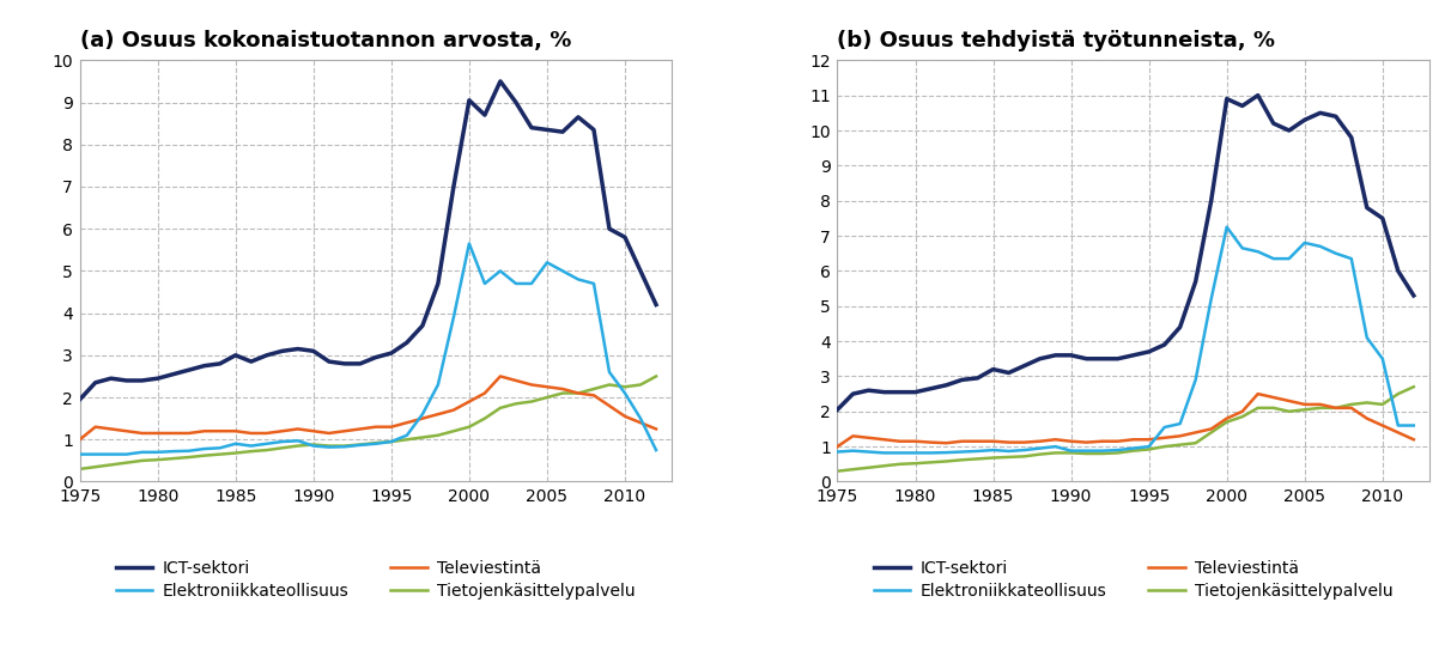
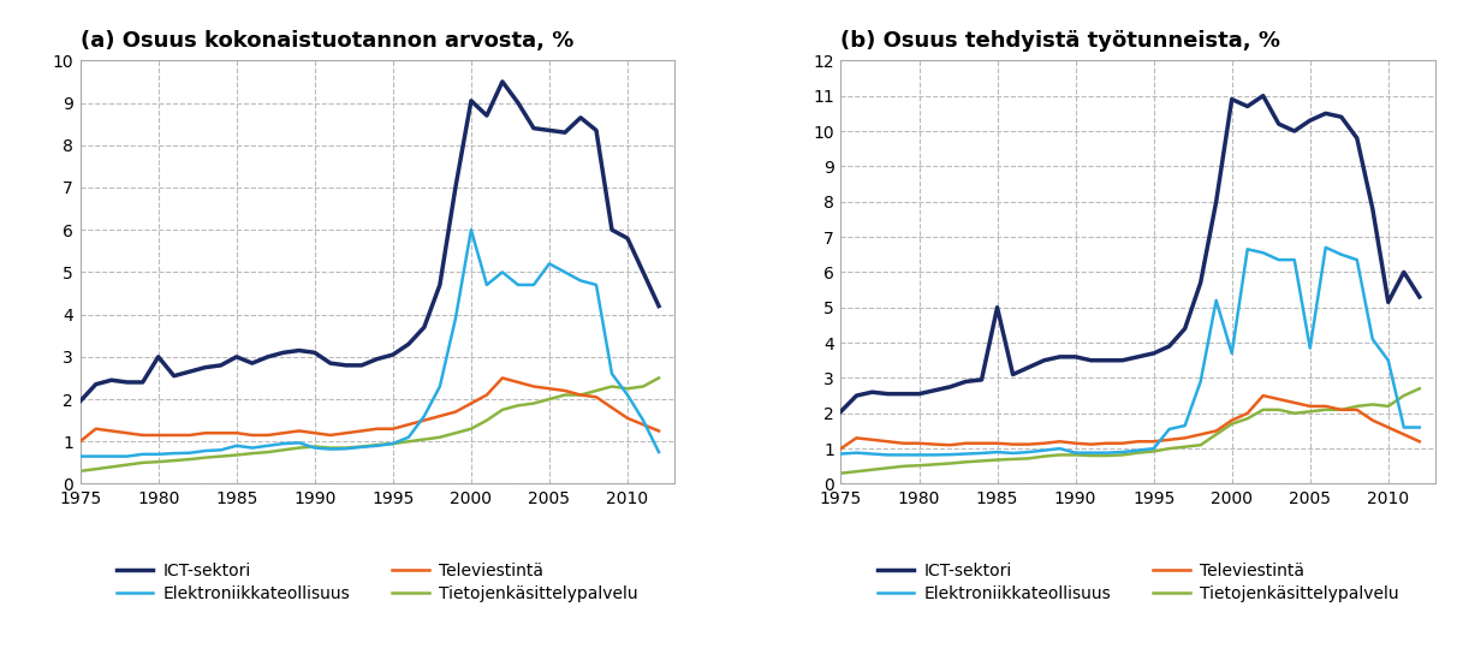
(a) Osuus kokonaistuotannon arvosta, %/ICT-sektori/1980: 2.45 -> 3.00
(a) Osuus kokonaistuotannon arvosta, %/Elektroniikkateollisuus/2000: 5.65 -> 6.00
(b) Osuus tehdyistä työtunneista, %/ICT-sektori/1985: 3.20 -> 5.00
(b) Osuus tehdyistä työtunneista, %/Elektroniikkateollisuus/2000: 7.25 -> 3.70
(b) Osuus tehdyistä työtunneista, %/Elektroniikkateollisuus/2005: 6.80 -> 3.85
(b) Osuus tehdyistä työtunneista, %/ICT-sektori/2010: 7.50 -> 5.15
